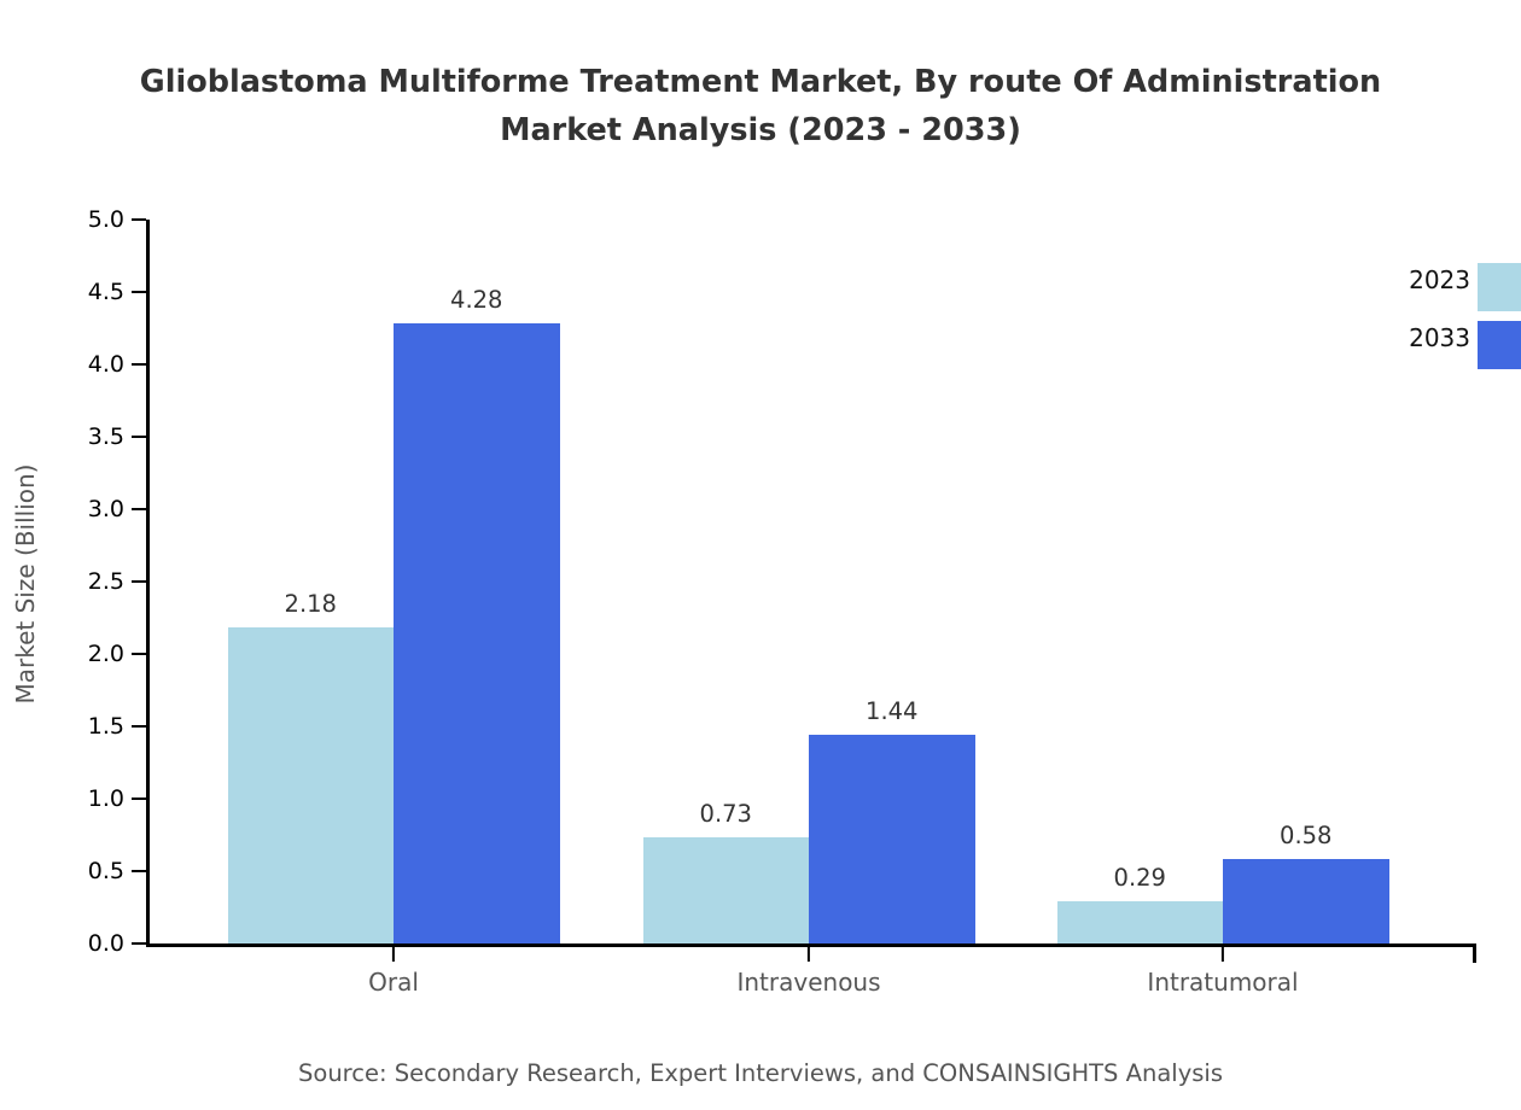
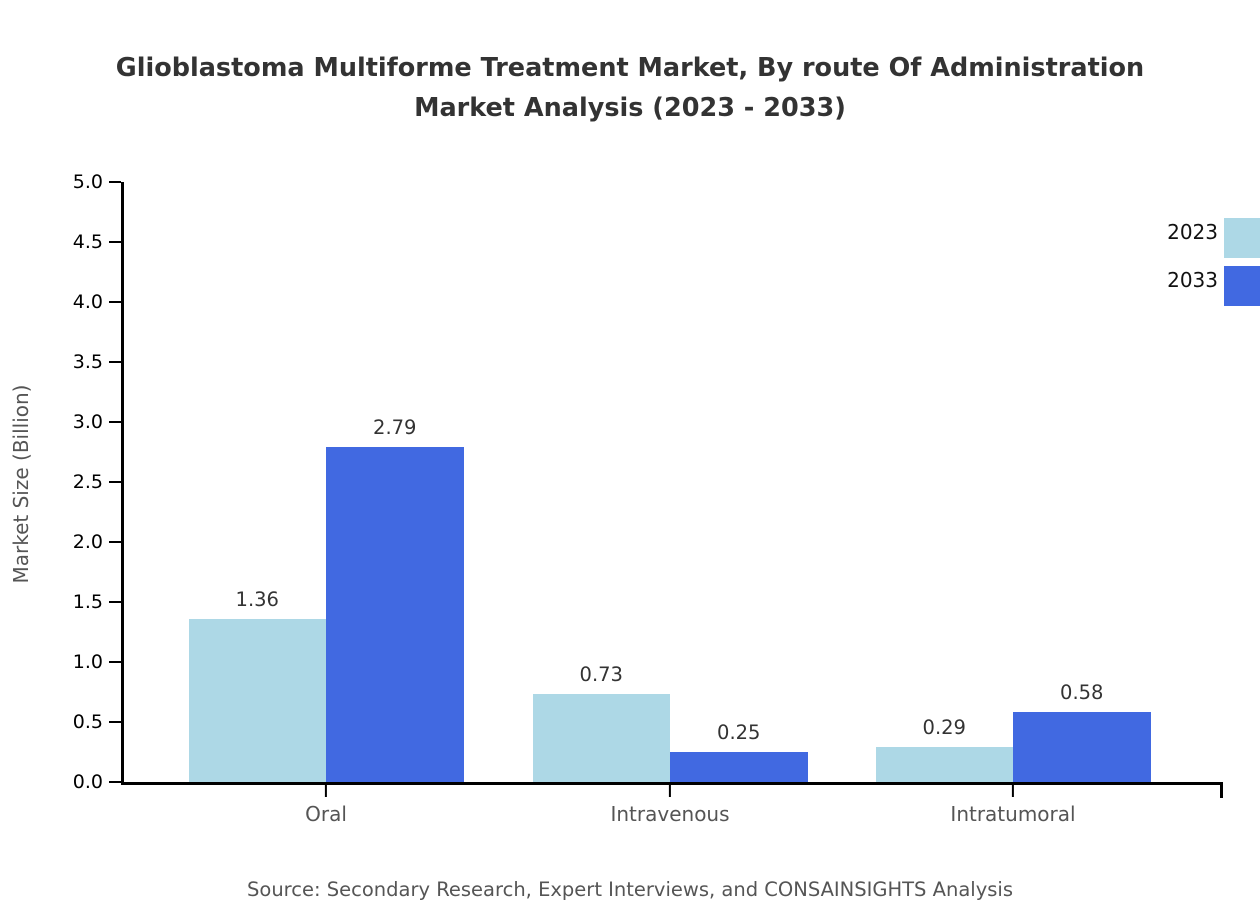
2023/Oral: 2.18 -> 1.36
2033/Oral: 4.28 -> 2.79
2033/Intravenous: 1.44 -> 0.25
